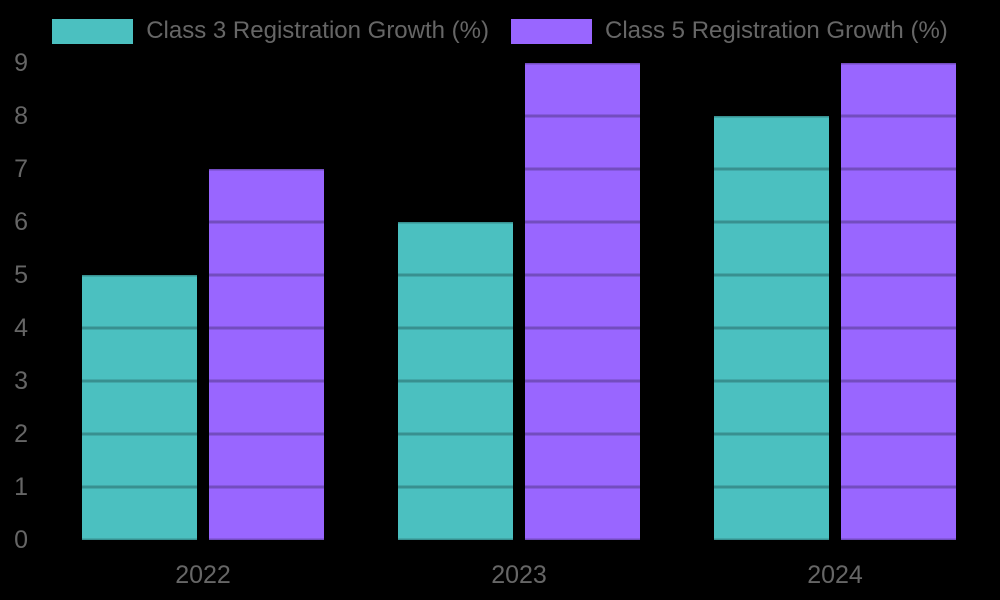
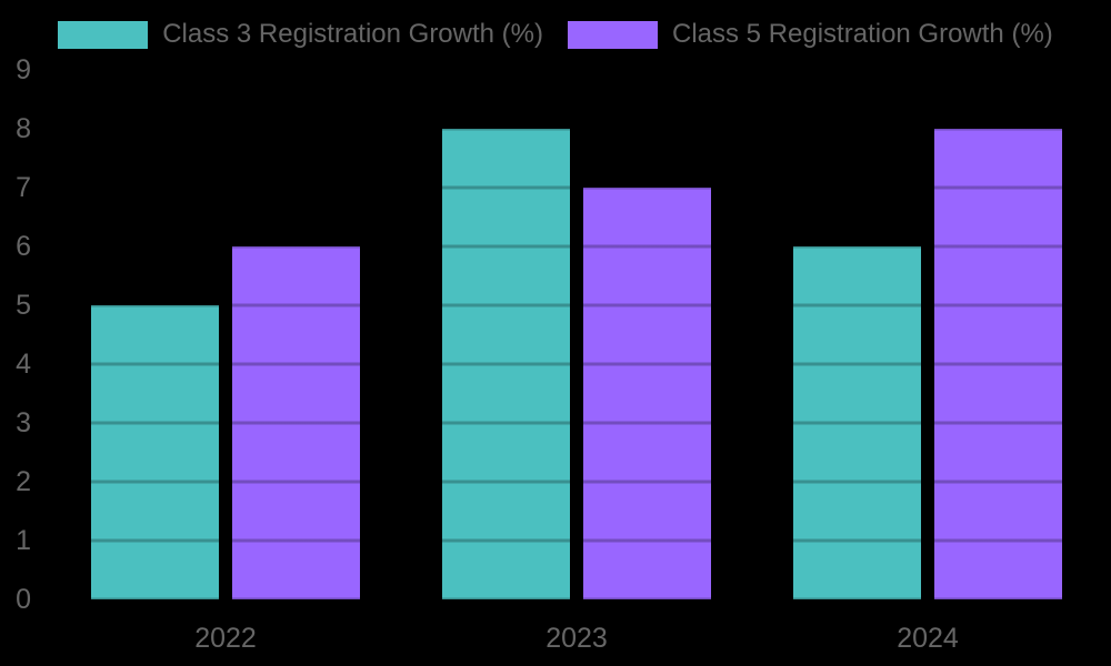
Class 5 Registration Growth (%)/2022: 7 -> 6
Class 3 Registration Growth (%)/2023: 6 -> 8
Class 5 Registration Growth (%)/2023: 9 -> 7
Class 3 Registration Growth (%)/2024: 8 -> 6
Class 5 Registration Growth (%)/2024: 9 -> 8
